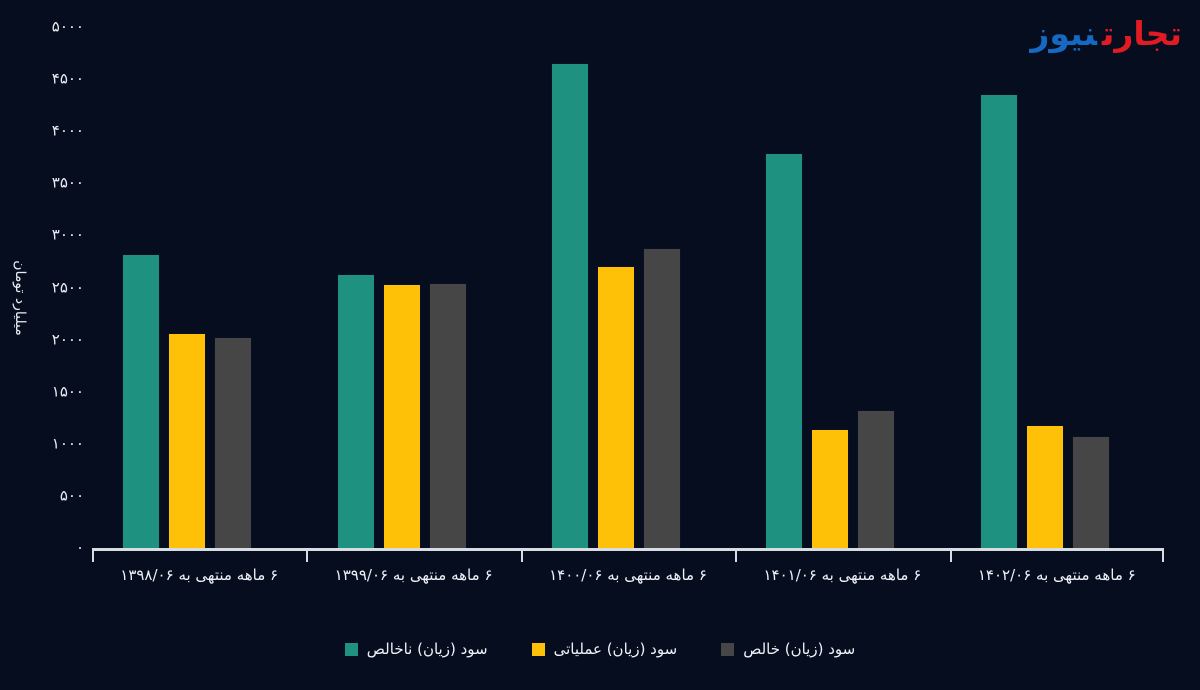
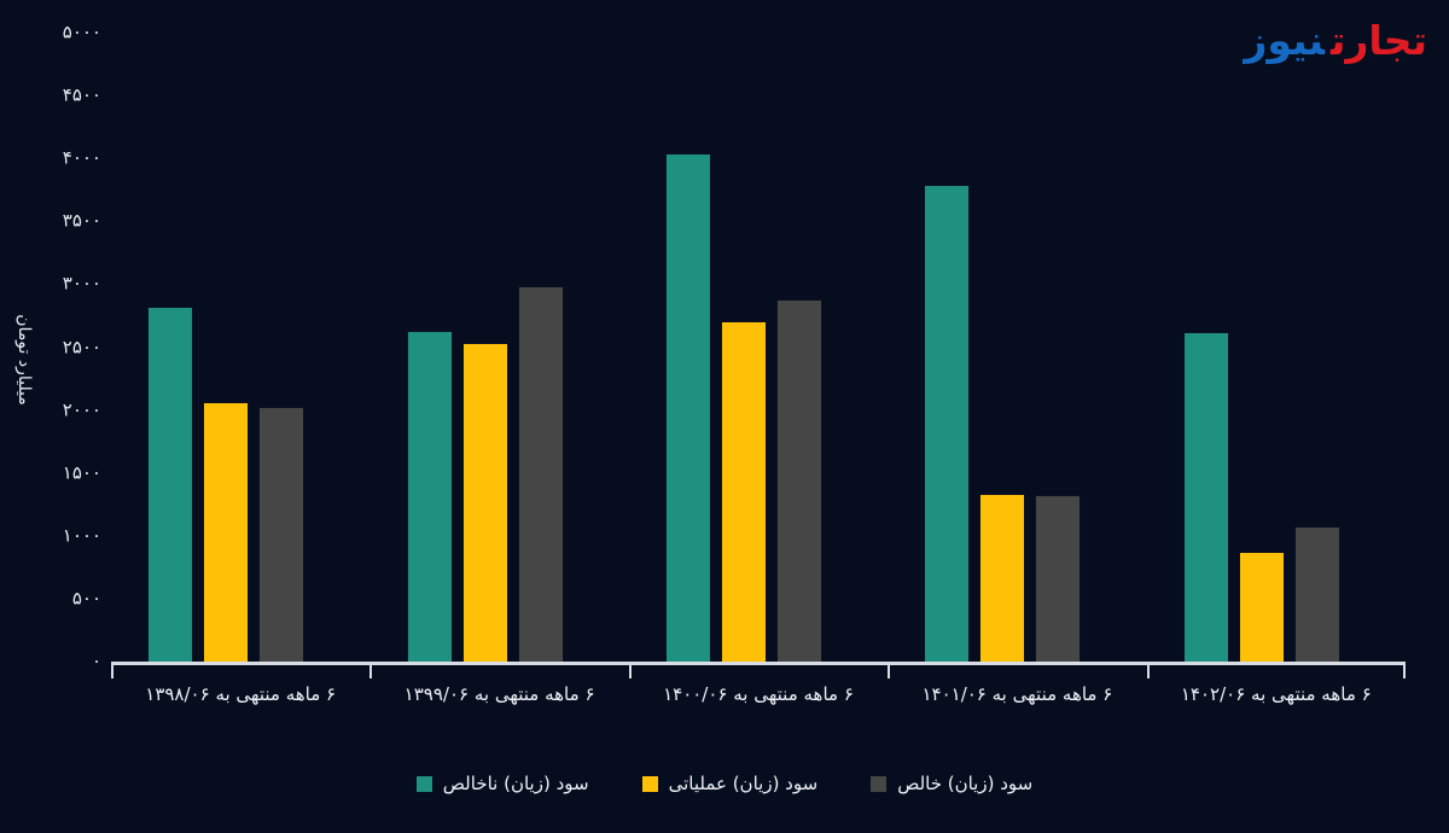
سود (زیان) خالص/۶ ماهه منتهی به ۱۳۹۹/۰۶: 2560 -> 2990
سود (زیان) ناخالص/۶ ماهه منتهی به ۱۴۰۰/۰۶: 4660 -> 4050
سود (زیان) عملیاتی/۶ ماهه منتهی به ۱۴۰۱/۰۶: 1160 -> 1340
سود (زیان) ناخالص/۶ ماهه منتهی به ۱۴۰۲/۰۶: 4370 -> 2630
سود (زیان) عملیاتی/۶ ماهه منتهی به ۱۴۰۲/۰۶: 1190 -> 880
